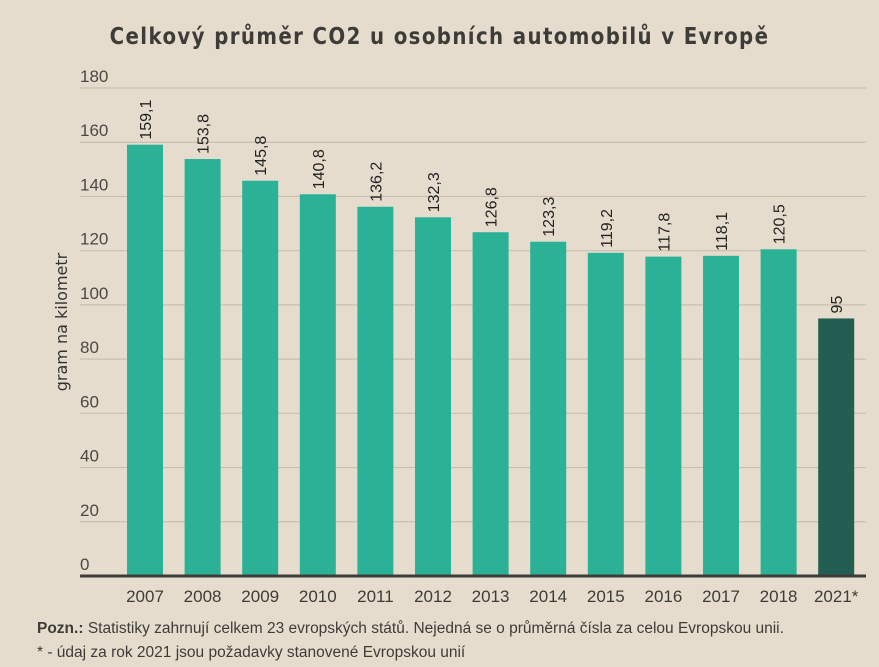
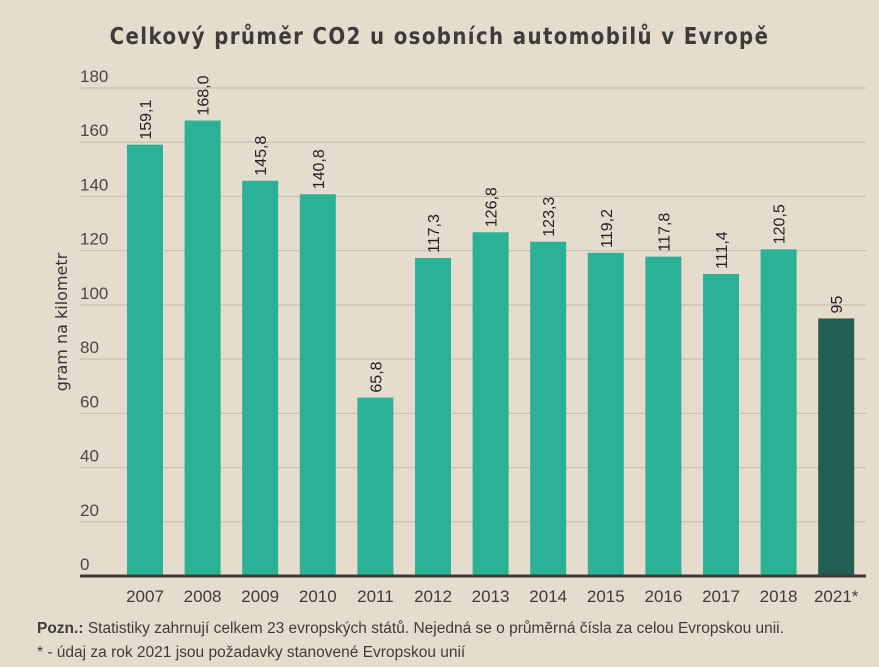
2008: 153,8 -> 168,0
2011: 136,2 -> 65,8
2012: 132,3 -> 117,3
2017: 118,1 -> 111,4
